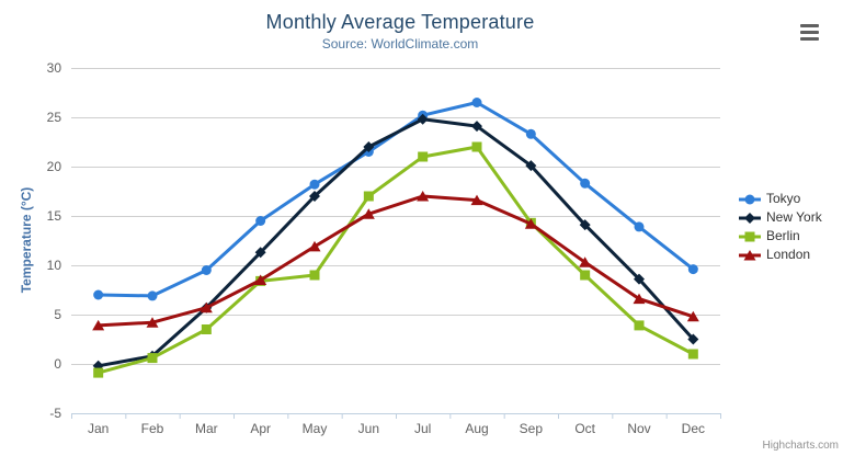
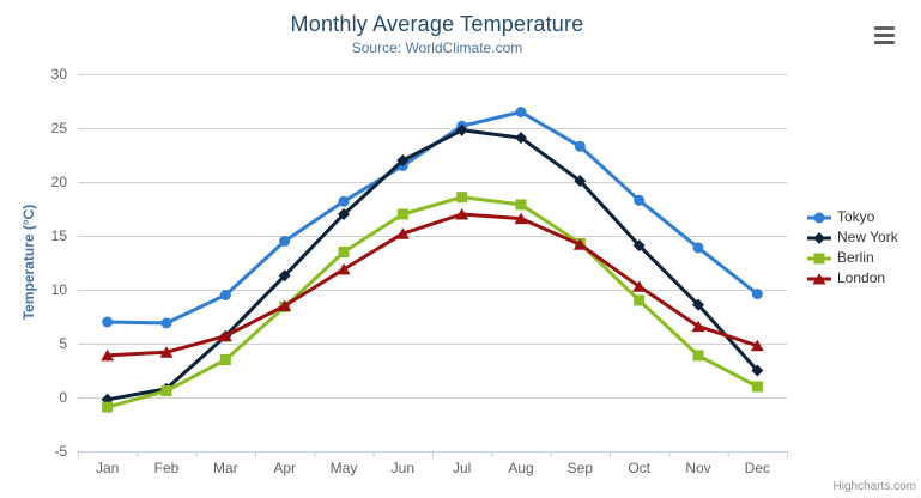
Berlin/May: 9 -> 14
Berlin/Jul: 21 -> 19
Berlin/Aug: 22 -> 18
